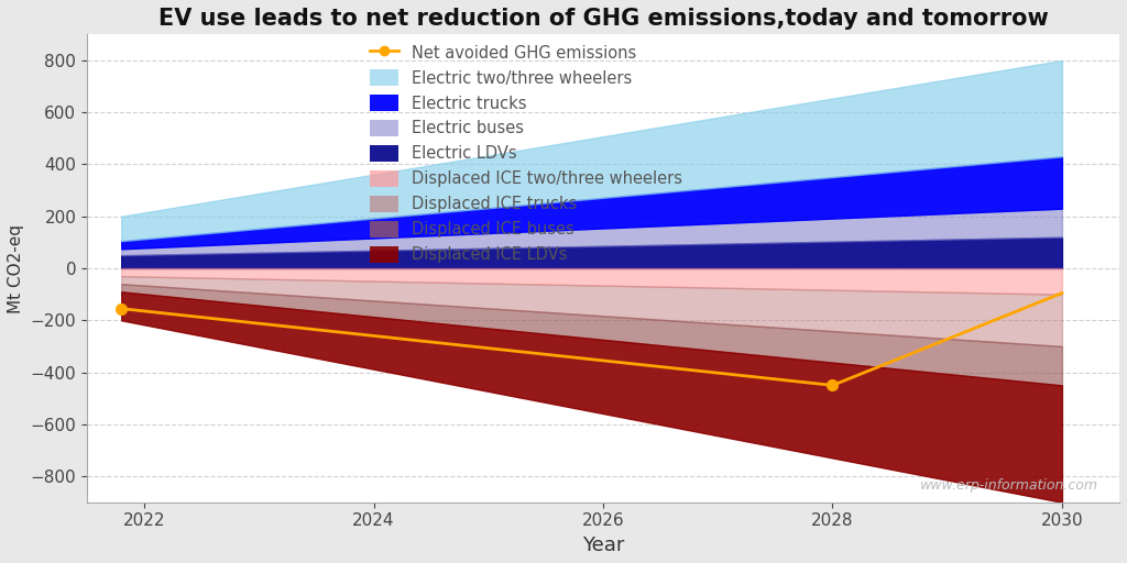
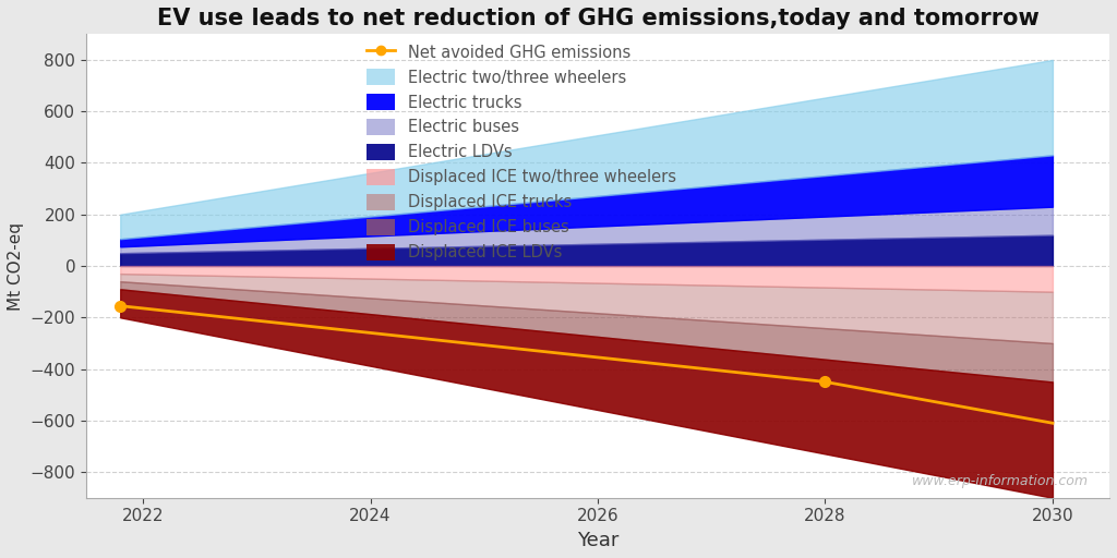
2030: -95 -> -610
